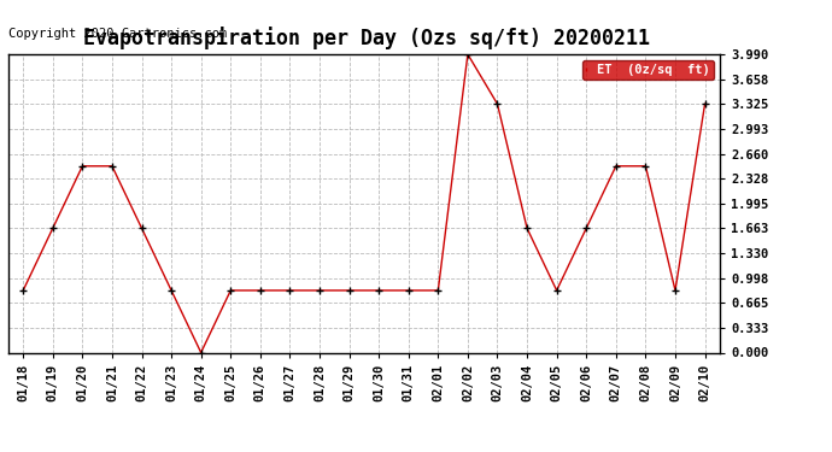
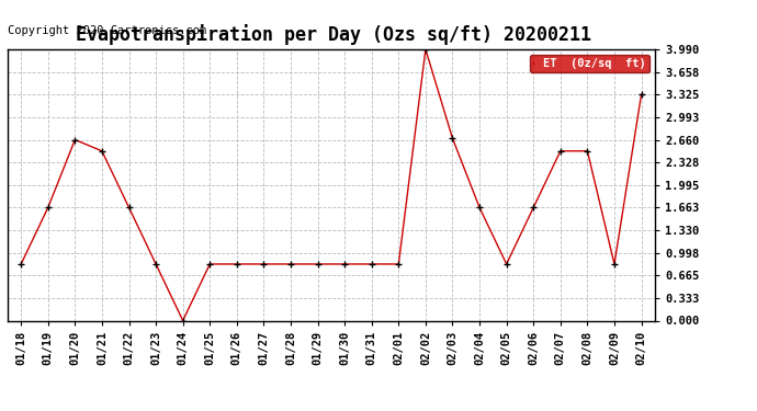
01/20: 2.49 -> 2.66
02/03: 3.33 -> 2.68
